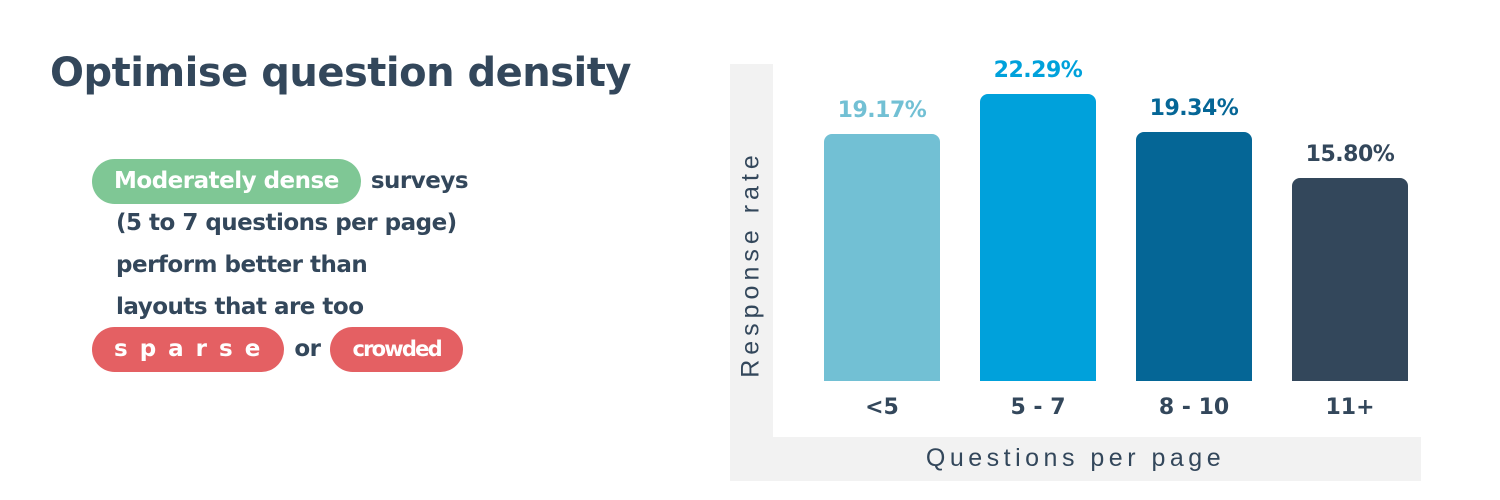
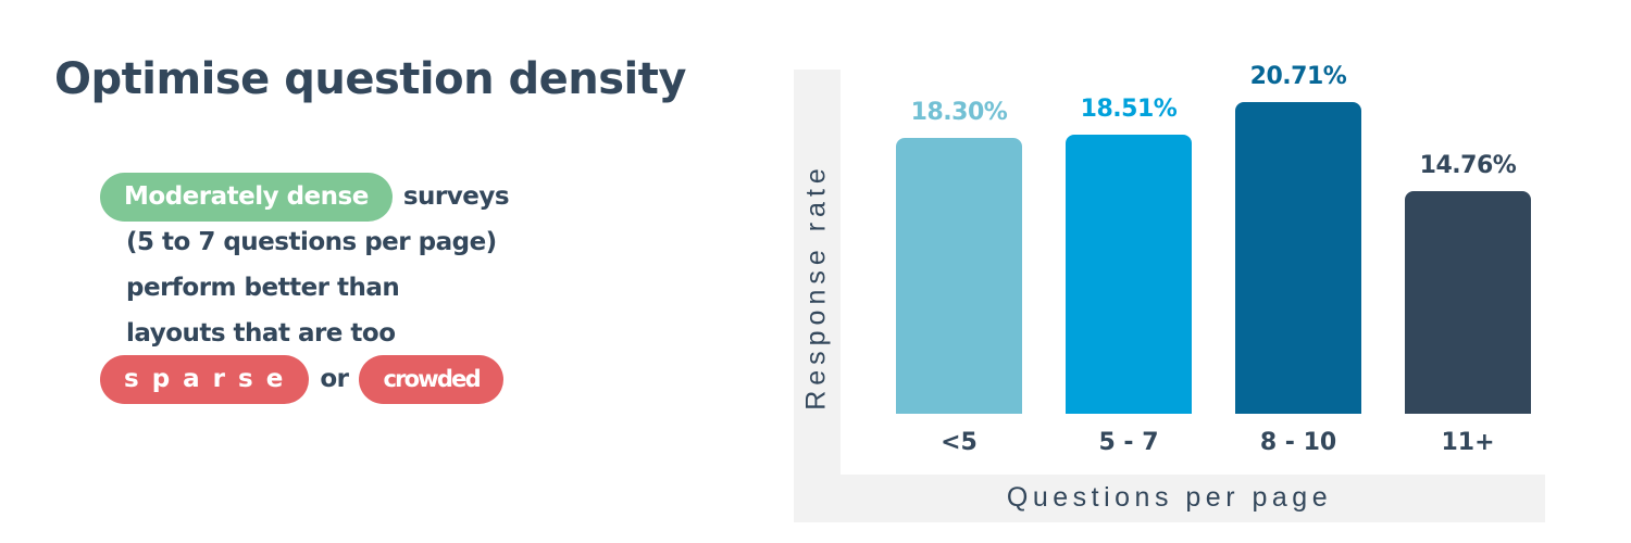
<5: 19.17% -> 18.30%
5 - 7: 22.29% -> 18.51%
8 - 10: 19.34% -> 20.71%
11+: 15.80% -> 14.76%
